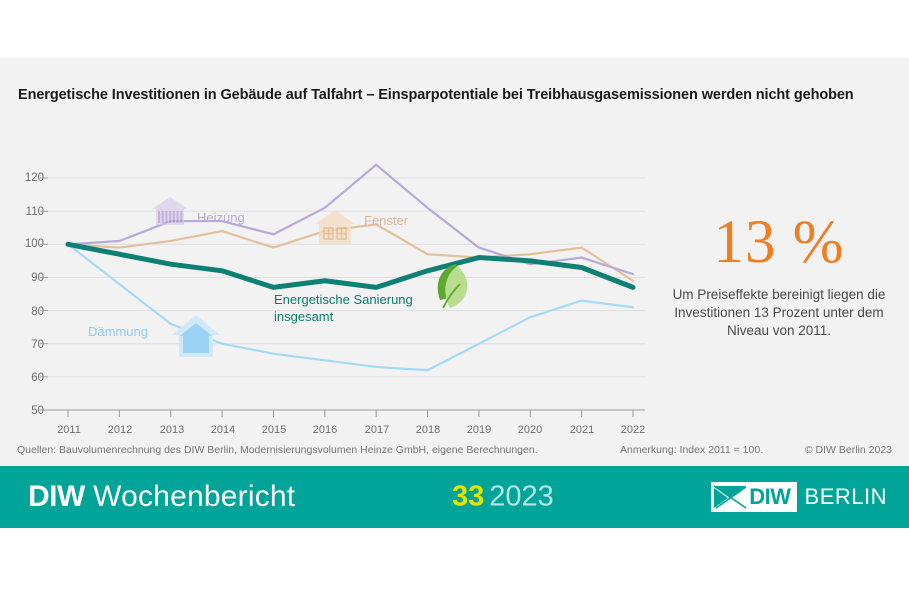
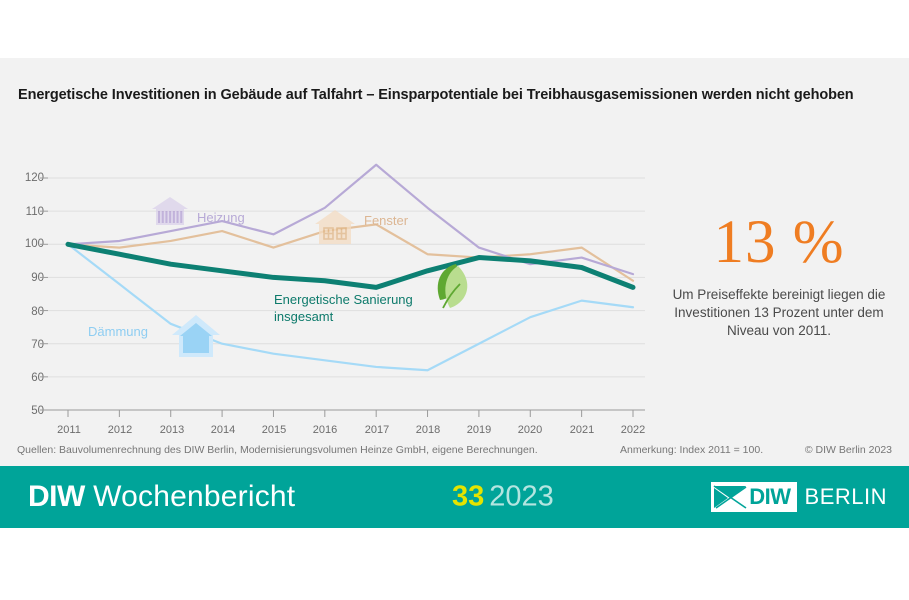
Heizung/2013: 107 -> 104
Energetische Sanierung insgesamt/2015: 87 -> 90
